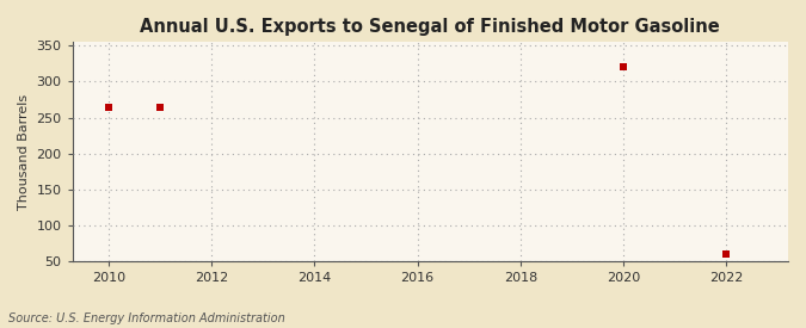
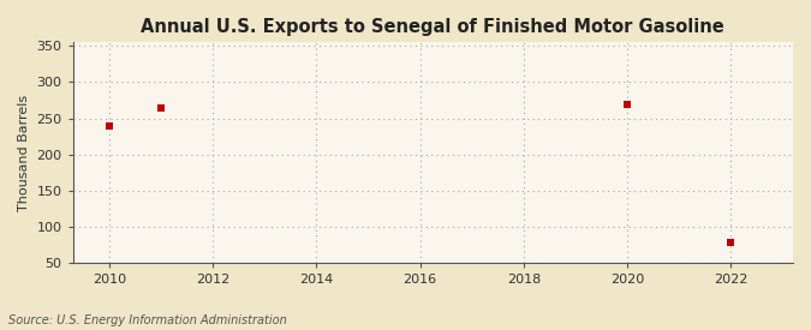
2010: 265 -> 240
2020: 320 -> 270
2022: 60 -> 78
